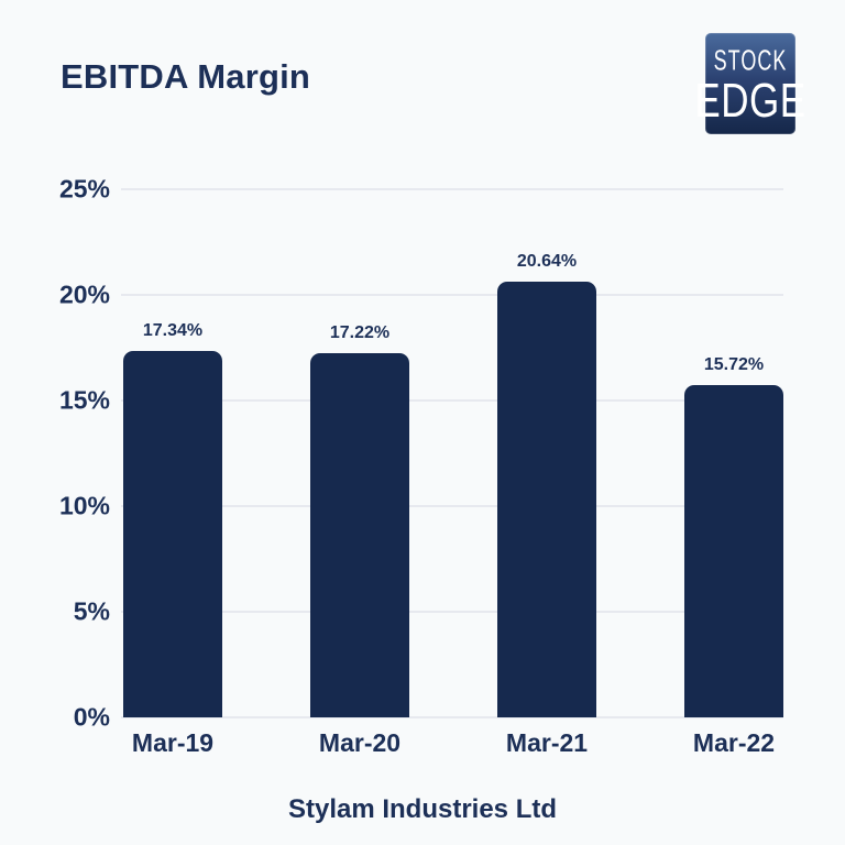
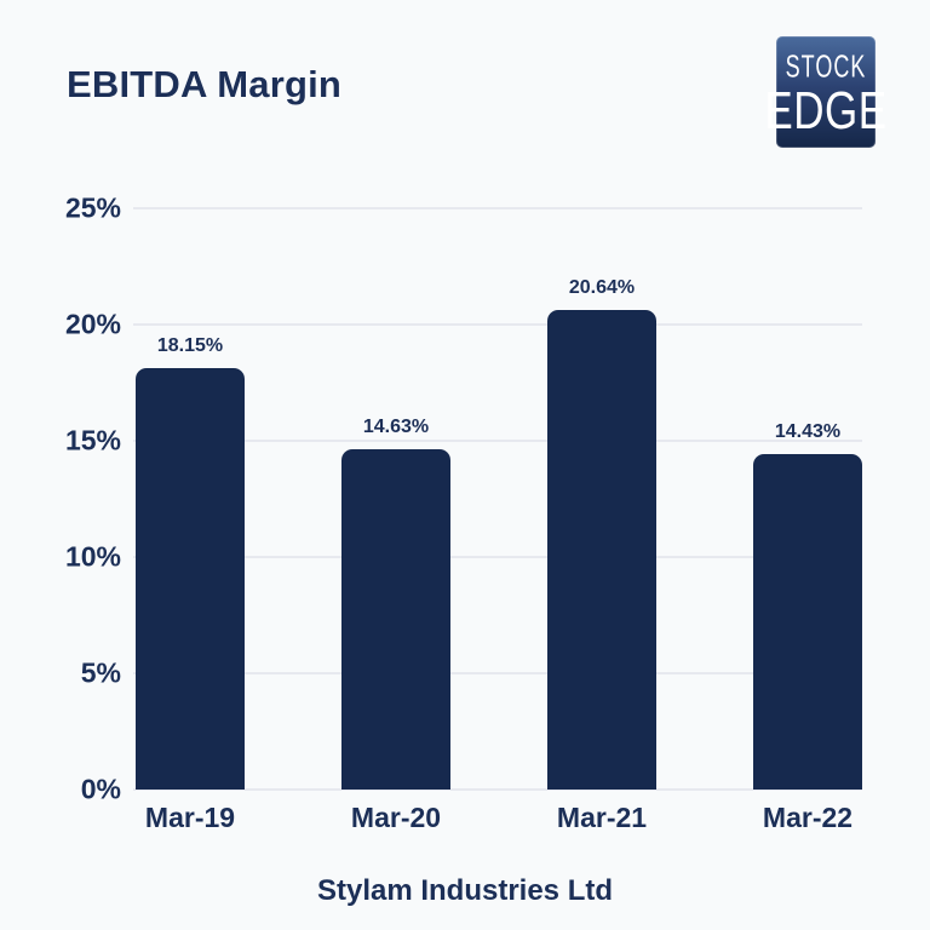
Mar-19: 17.34% -> 18.15%
Mar-20: 17.22% -> 14.63%
Mar-22: 15.72% -> 14.43%
